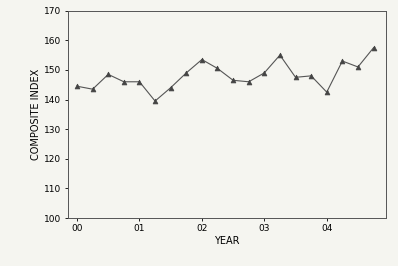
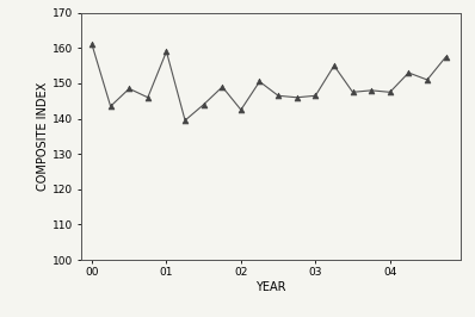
00: 144.5 -> 161.0
01: 146.0 -> 159.0
02: 153.5 -> 142.5
03: 149.0 -> 146.5
04: 142.5 -> 147.5
